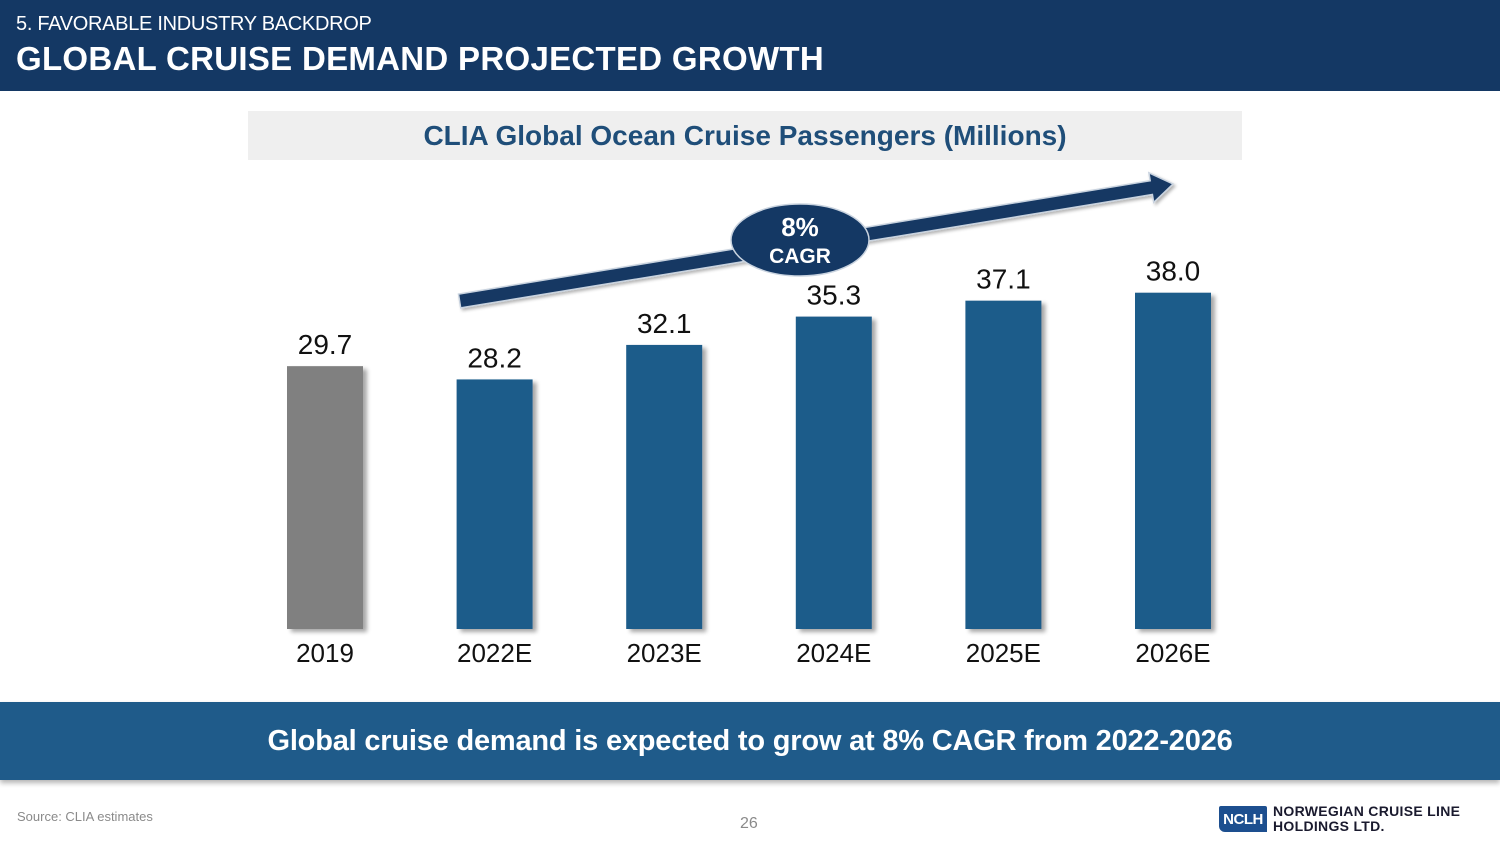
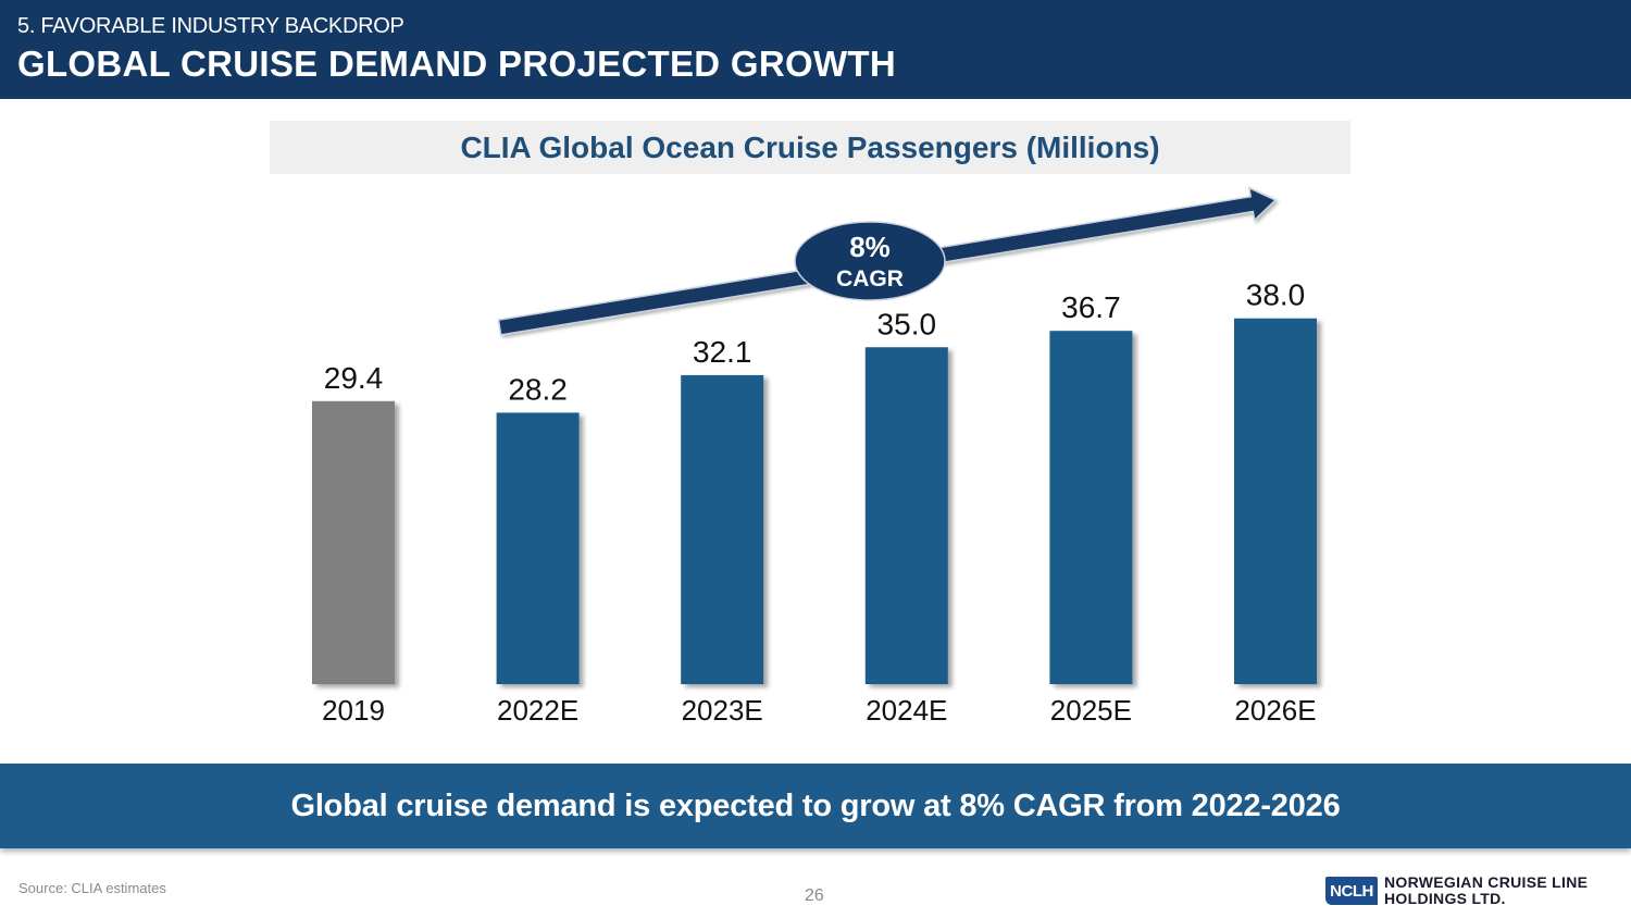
2019: 29.7 -> 29.4
2024E: 35.3 -> 35.0
2025E: 37.1 -> 36.7
